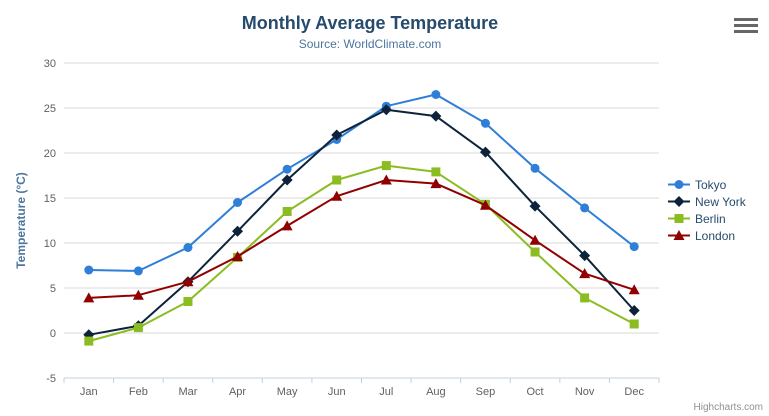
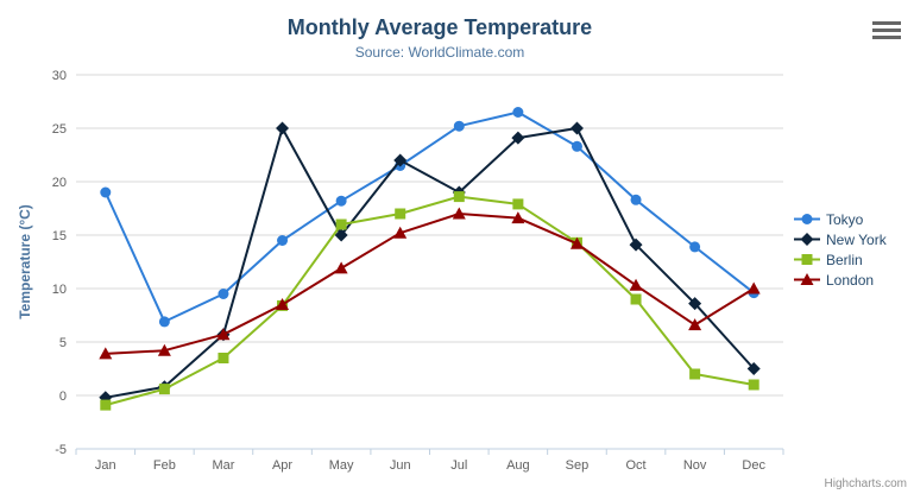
Tokyo/Jan: 7 -> 19
New York/Apr: 11 -> 25
New York/May: 17 -> 15
Berlin/May: 14 -> 16
New York/Jul: 25 -> 19
New York/Sep: 20 -> 25
Berlin/Nov: 4 -> 2
London/Dec: 5 -> 10
